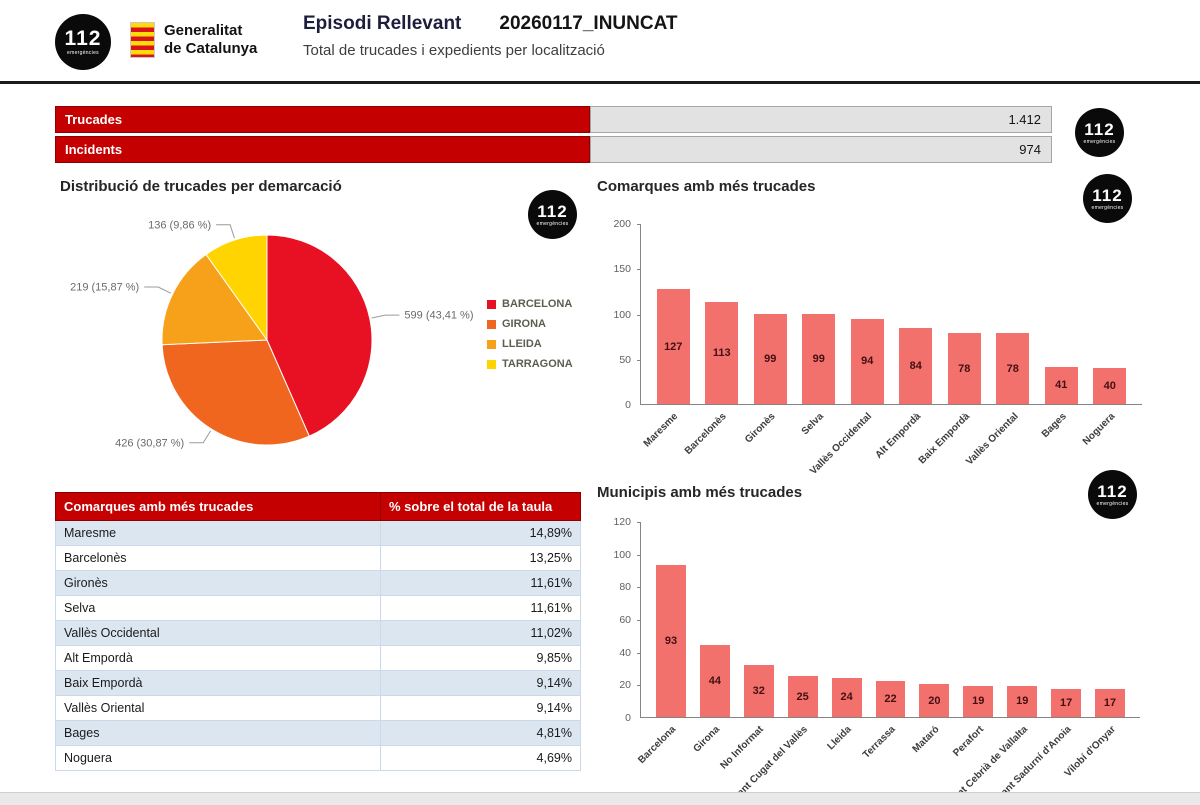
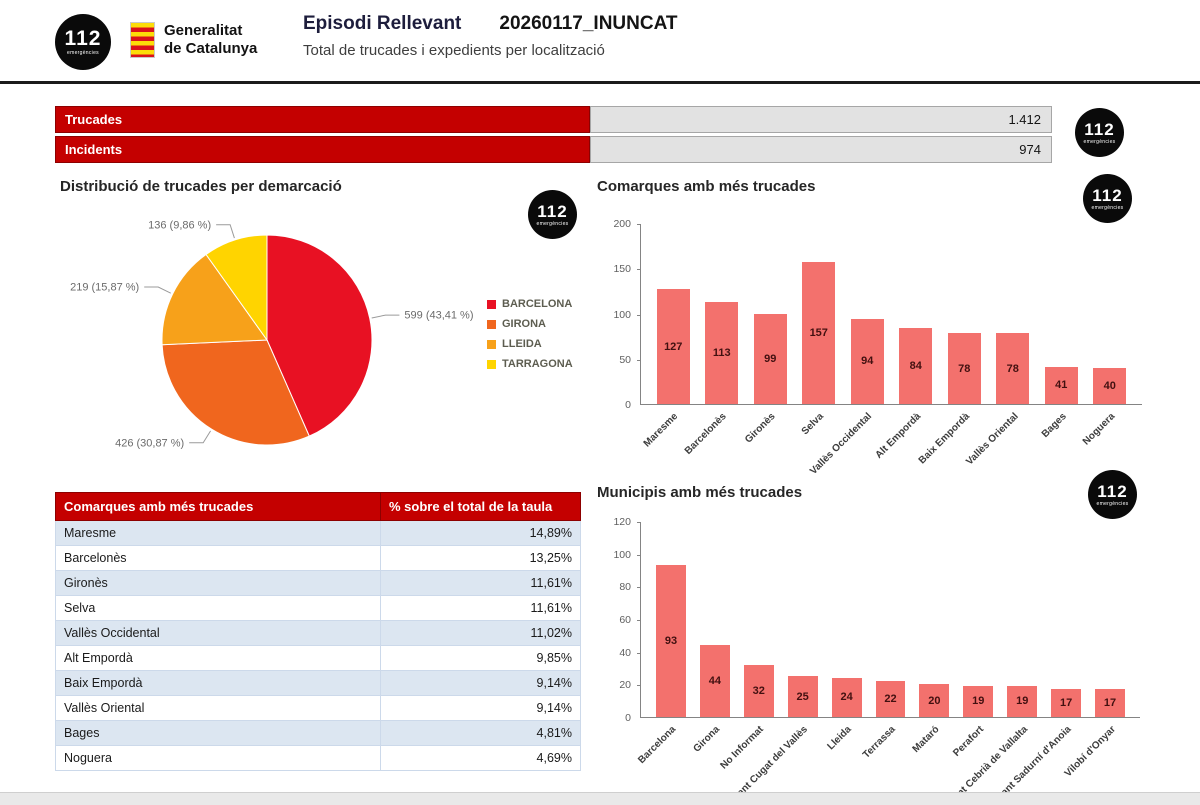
Comarques amb més trucades/Selva: 99 -> 157
